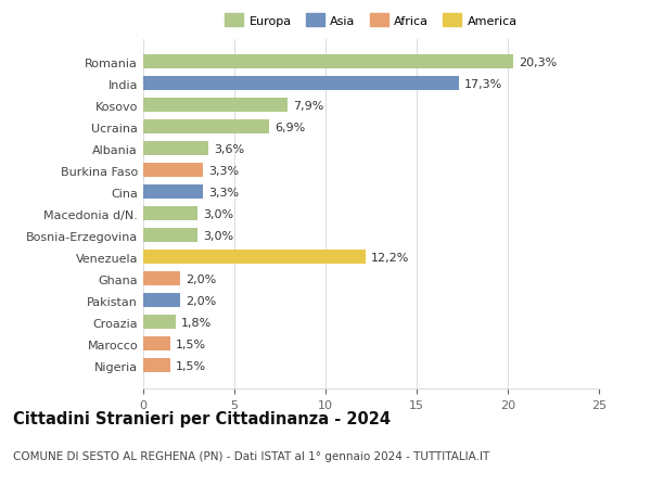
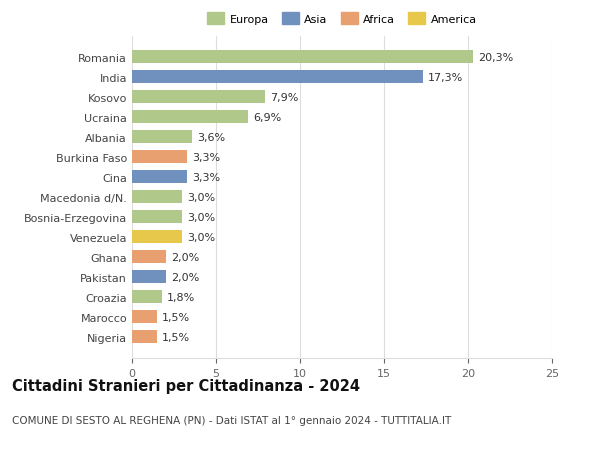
Venezuela: 12,2% -> 3,0%
